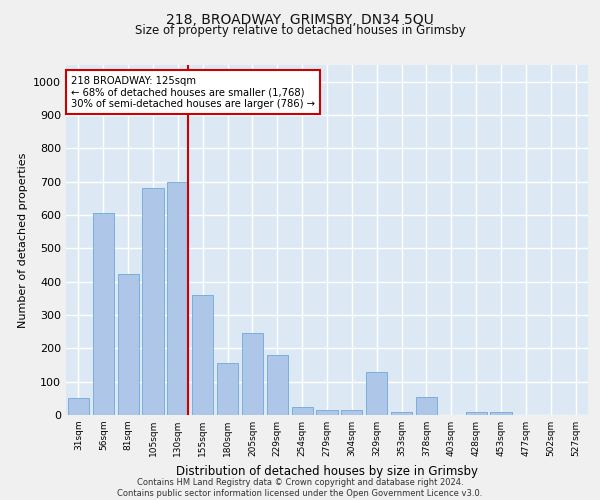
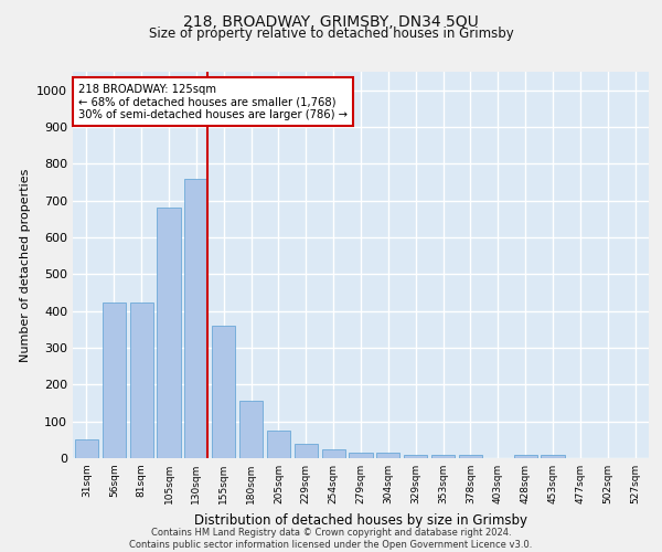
56sqm: 605 -> 422
130sqm: 700 -> 760
205sqm: 245 -> 75
229sqm: 180 -> 38
329sqm: 130 -> 8
378sqm: 55 -> 8
